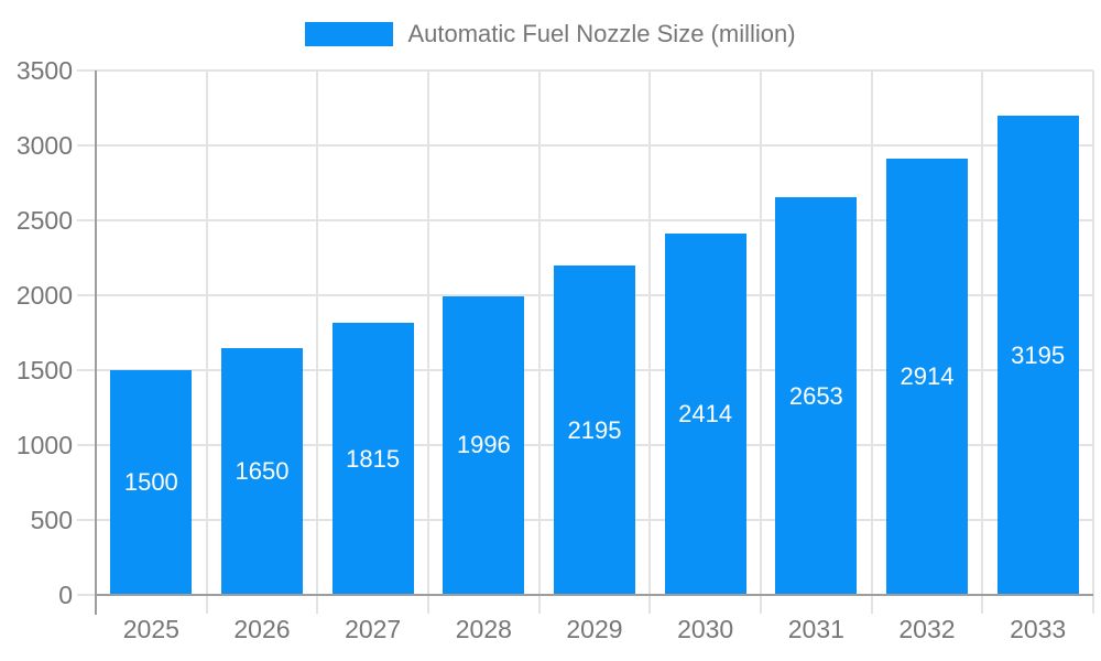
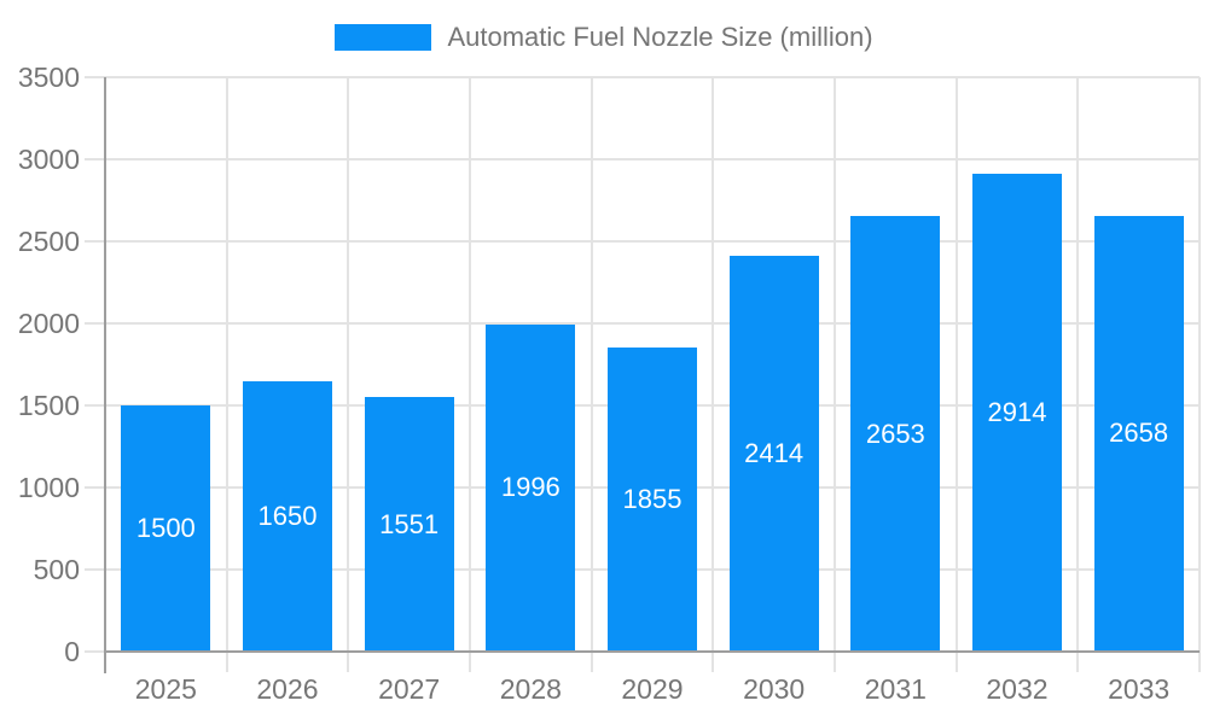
2027: 1815 -> 1551
2029: 2195 -> 1855
2033: 3195 -> 2658
